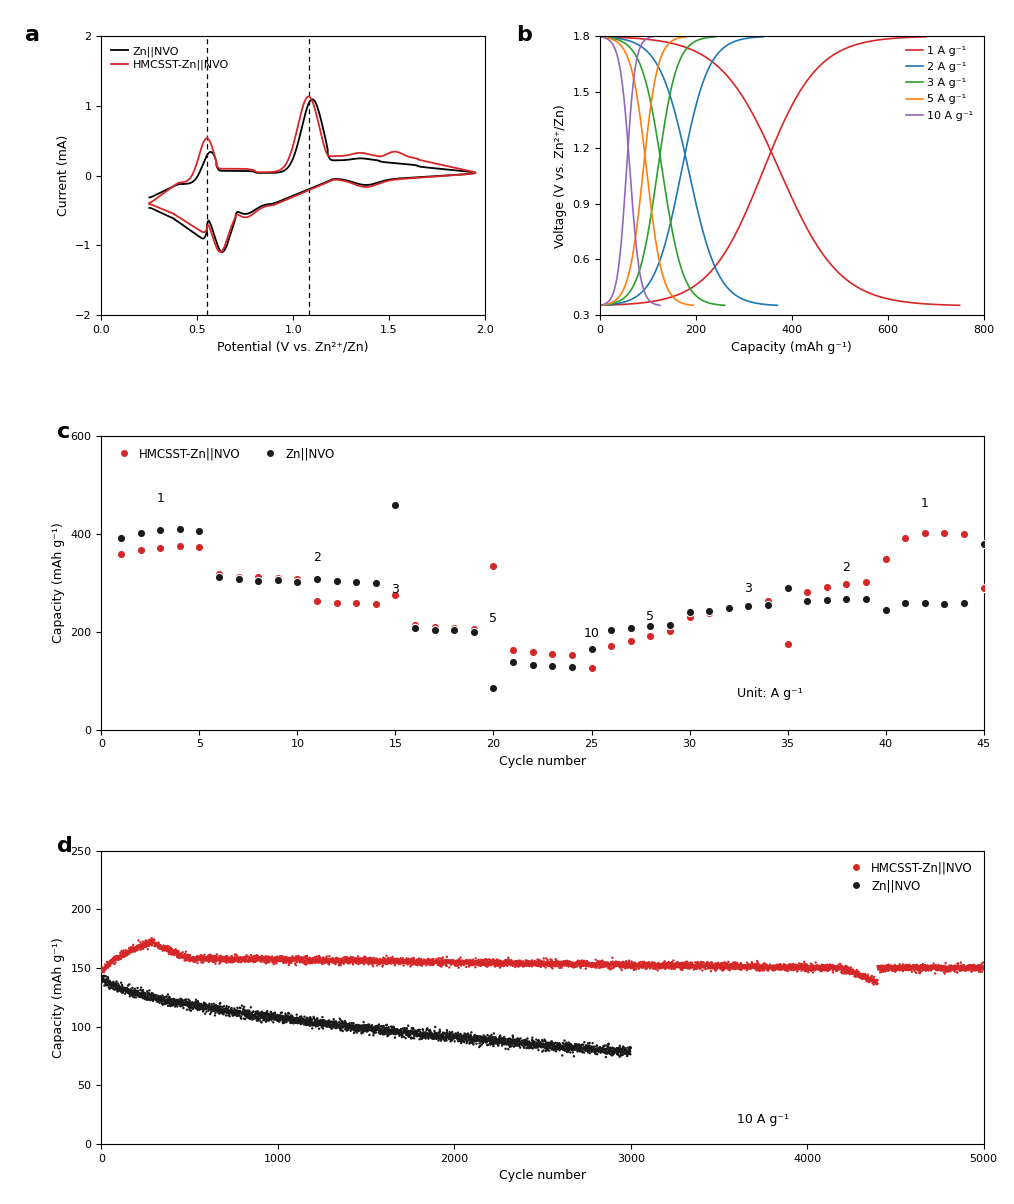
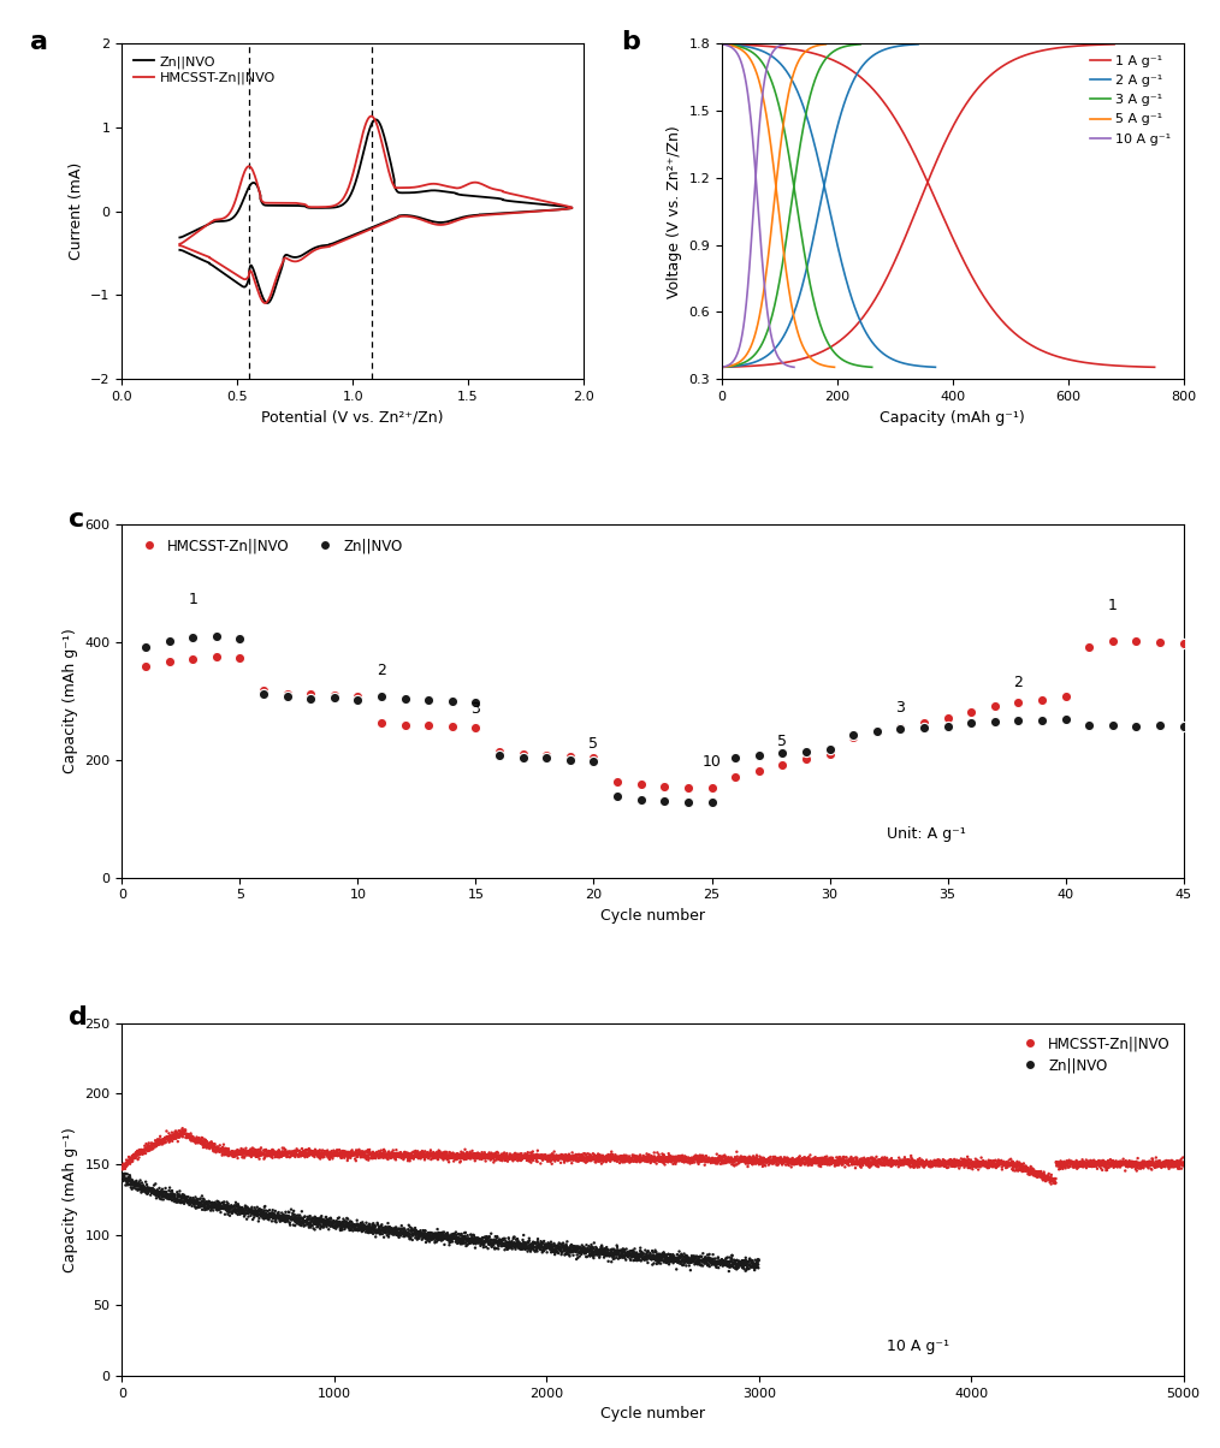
HMCSST-Zn||NVO/15: 275 -> 254
Zn||NVO/15: 460 -> 298
HMCSST-Zn||NVO/20: 335 -> 204
Zn||NVO/20: 85 -> 197
HMCSST-Zn||NVO/25: 125 -> 152
Zn||NVO/25: 165 -> 127
HMCSST-Zn||NVO/30: 230 -> 210
Zn||NVO/30: 240 -> 218
HMCSST-Zn||NVO/35: 175 -> 272
Zn||NVO/35: 290 -> 257
HMCSST-Zn||NVO/40: 350 -> 308
Zn||NVO/40: 245 -> 270
HMCSST-Zn||NVO/45: 290 -> 398
Zn||NVO/45: 380 -> 257
